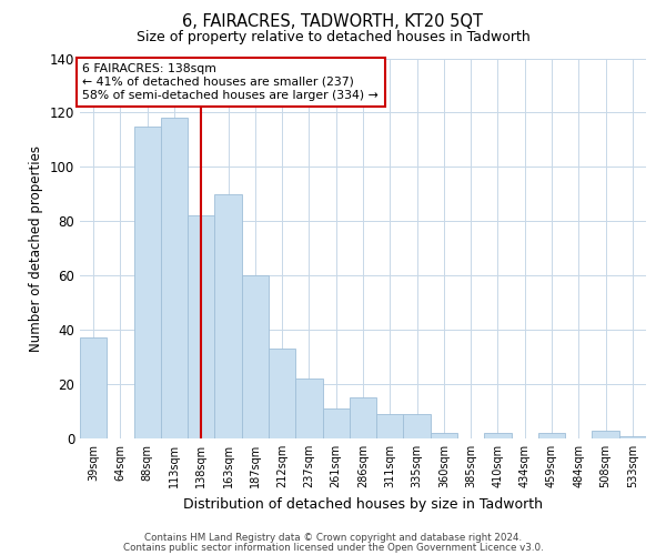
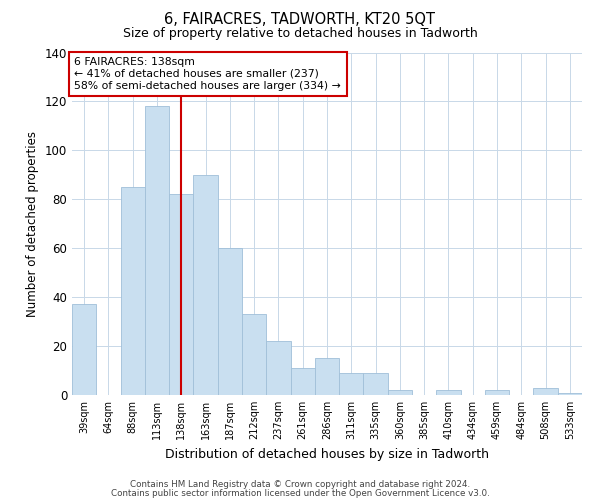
88sqm: 115 -> 85
